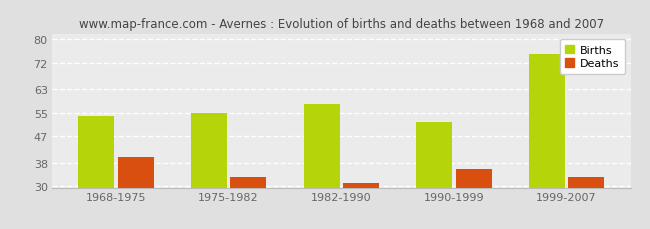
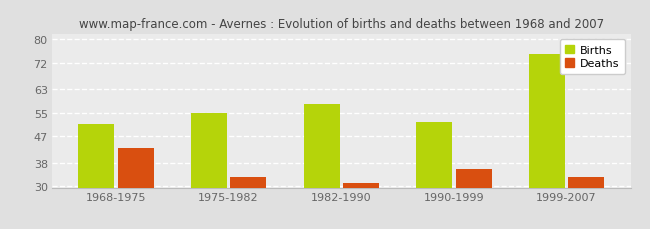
Births/1968-1975: 54 -> 51
Deaths/1968-1975: 40 -> 43
